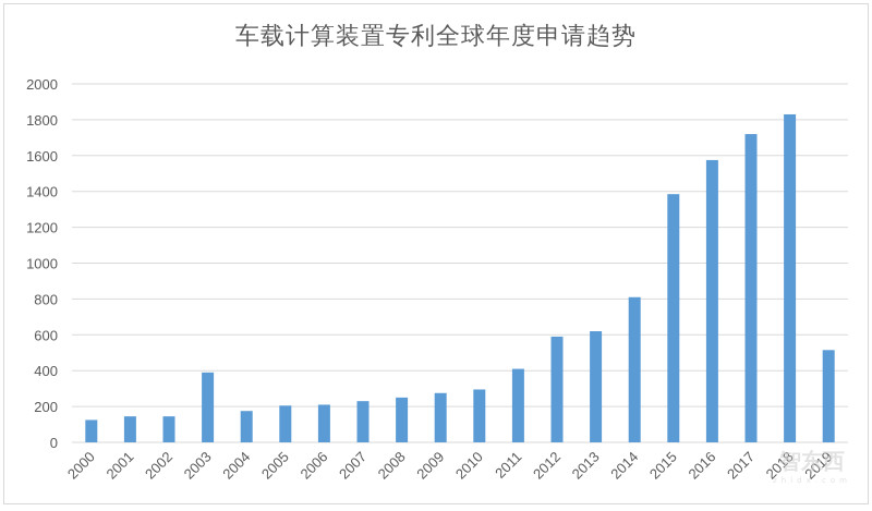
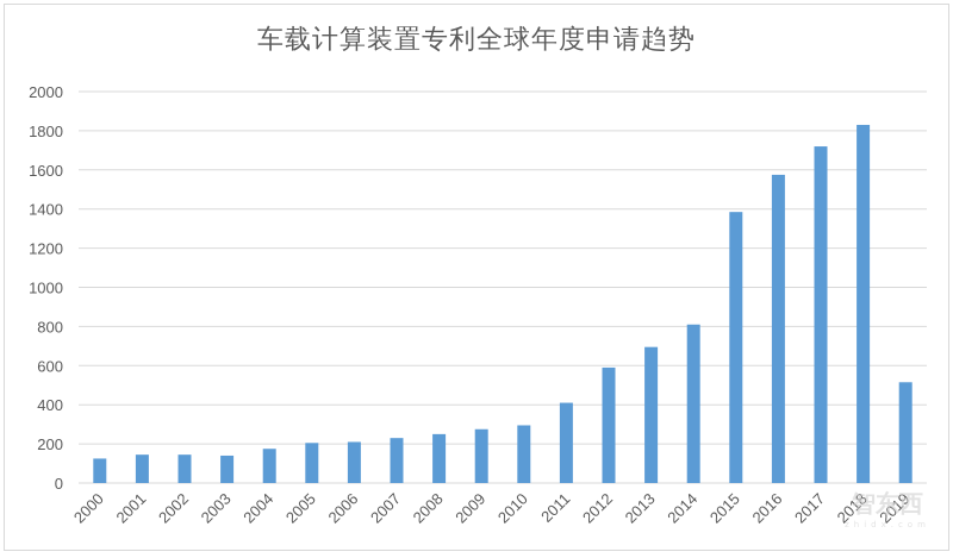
2003: 390 -> 140
2013: 620 -> 700
